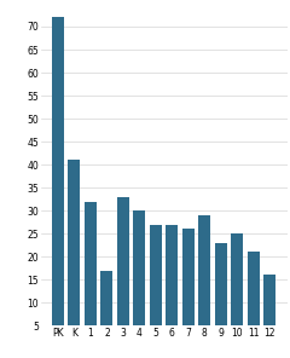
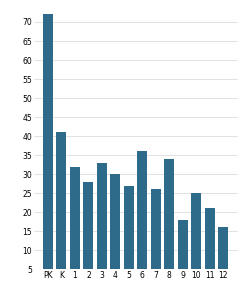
2: 17 -> 28
6: 27 -> 36
8: 29 -> 34
9: 23 -> 18
